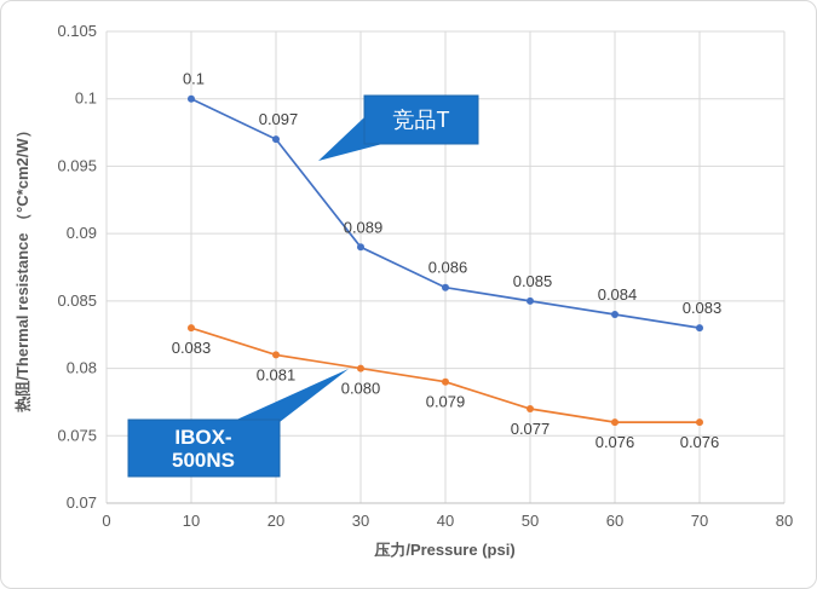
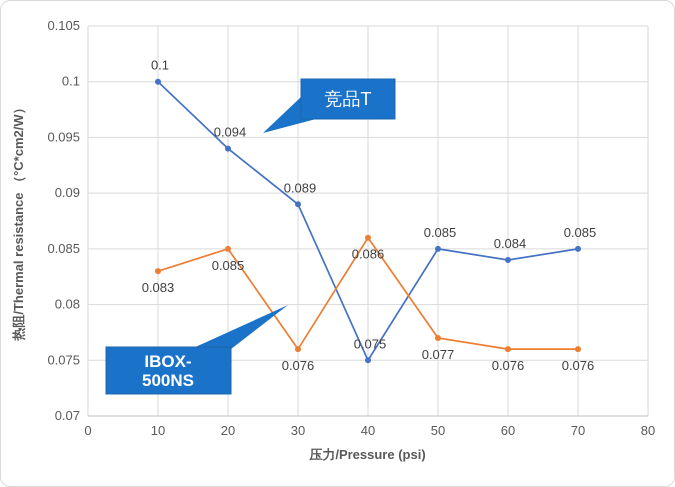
竞品T/20: 0.097 -> 0.094
IBOX-500NS/20: 0.081 -> 0.085
IBOX-500NS/30: 0.080 -> 0.076
竞品T/40: 0.086 -> 0.075
IBOX-500NS/40: 0.079 -> 0.086
竞品T/70: 0.083 -> 0.085
